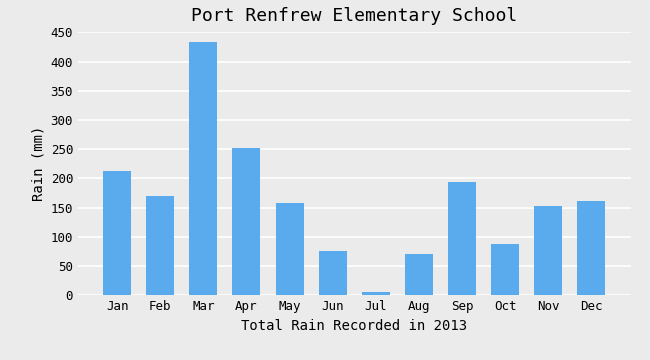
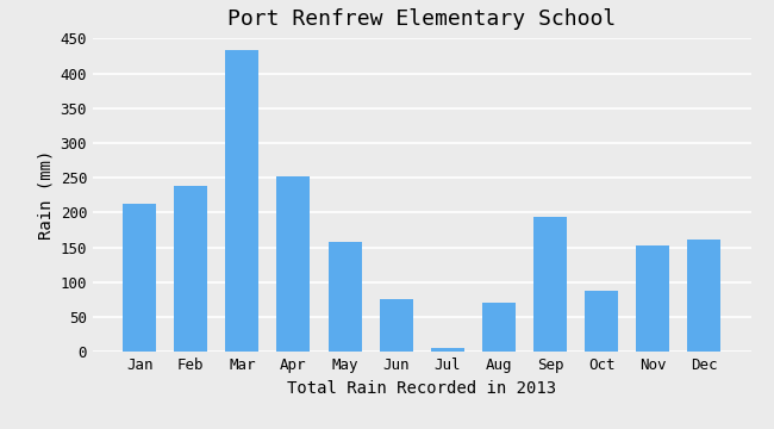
Feb: 170 -> 238
